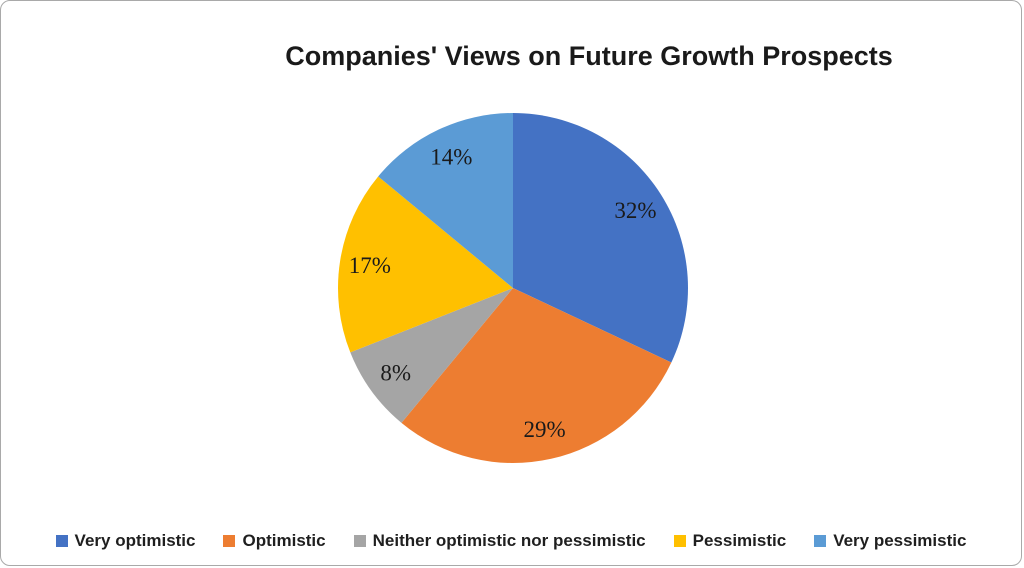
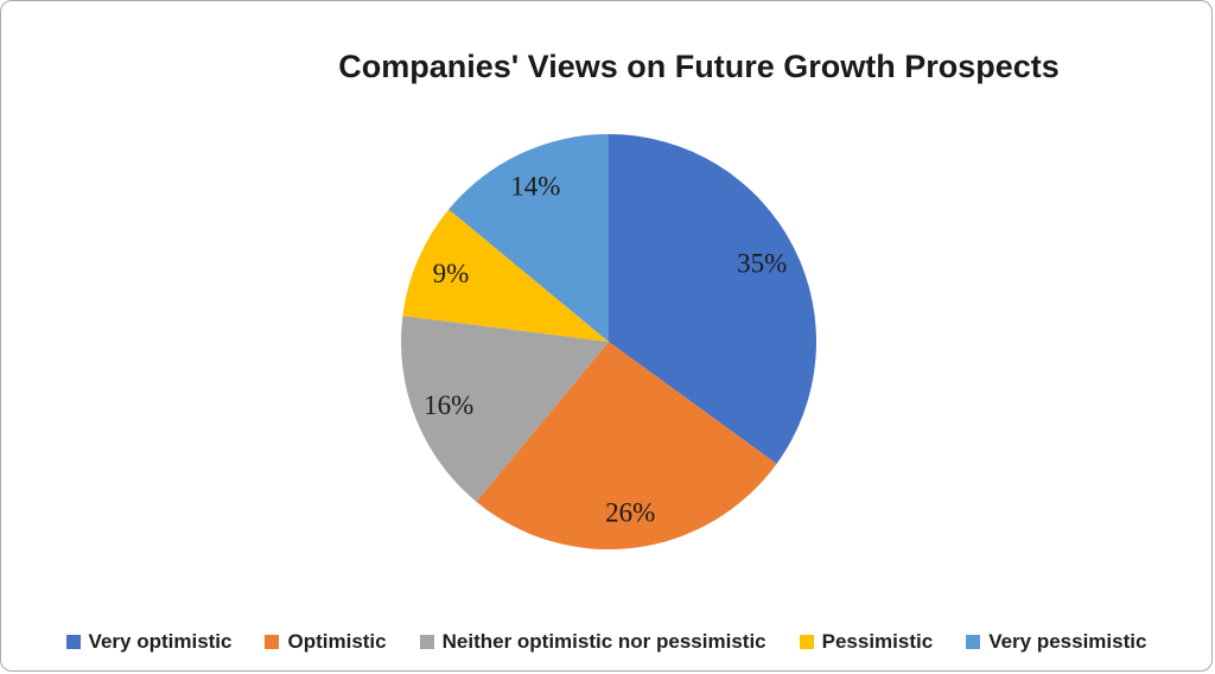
Very optimistic: 32% -> 35%
Optimistic: 29% -> 26%
Neither optimistic nor pessimistic: 8% -> 16%
Pessimistic: 17% -> 9%
